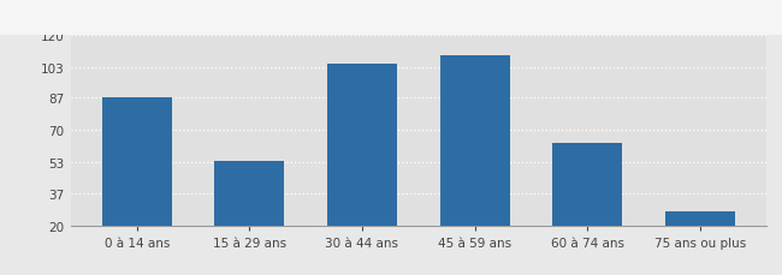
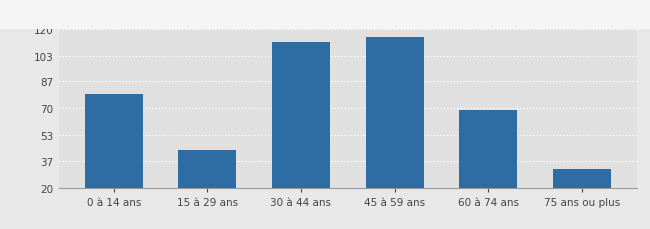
0 à 14 ans: 87 -> 79
15 à 29 ans: 54 -> 44
30 à 44 ans: 105 -> 112
45 à 59 ans: 109 -> 115
60 à 74 ans: 63 -> 69
75 ans ou plus: 27 -> 32
